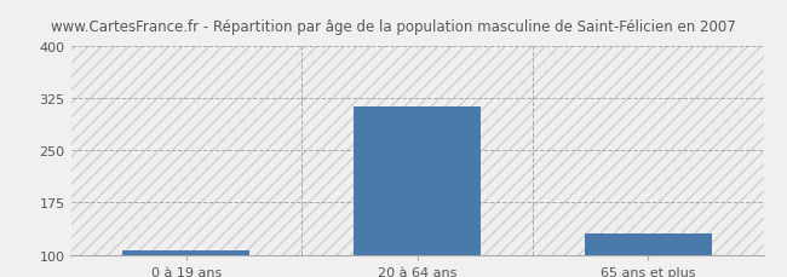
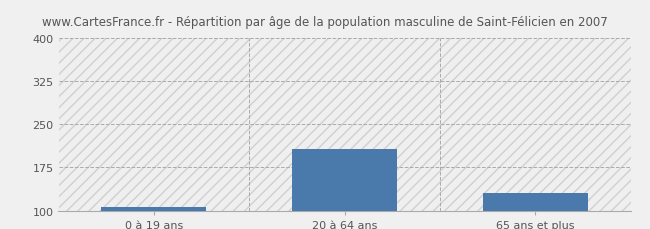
20 à 64 ans: 313 -> 208
